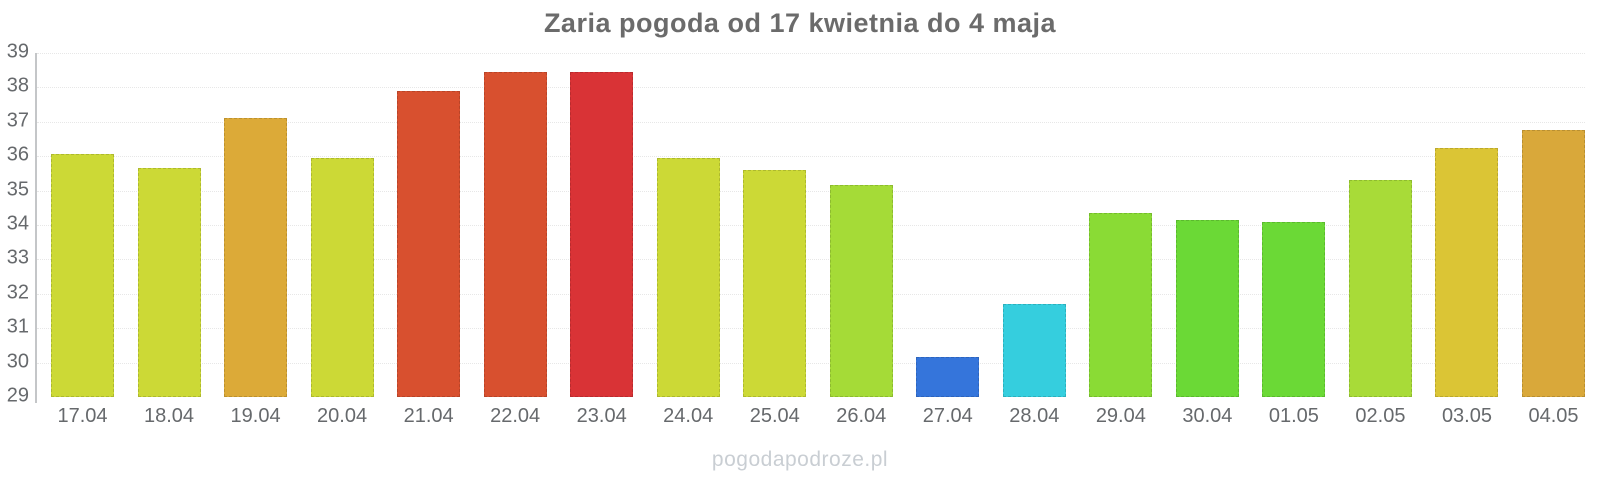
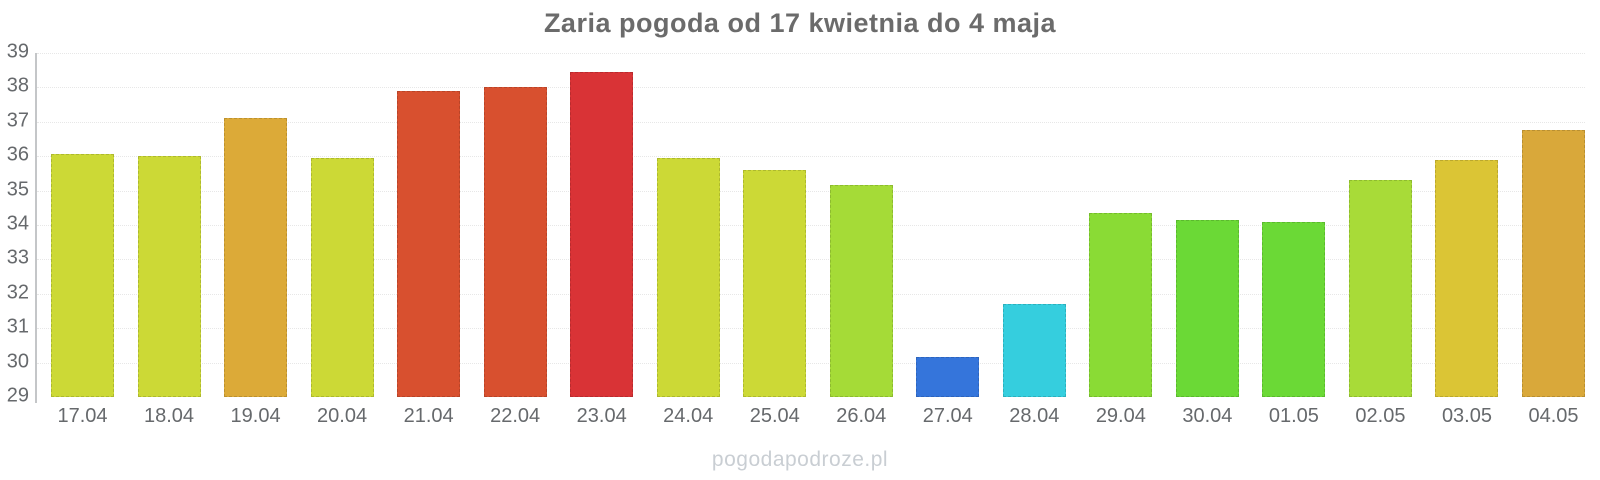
18.04: 35.6 -> 36.0
22.04: 38.5 -> 38.0
03.05: 36.2 -> 35.9
